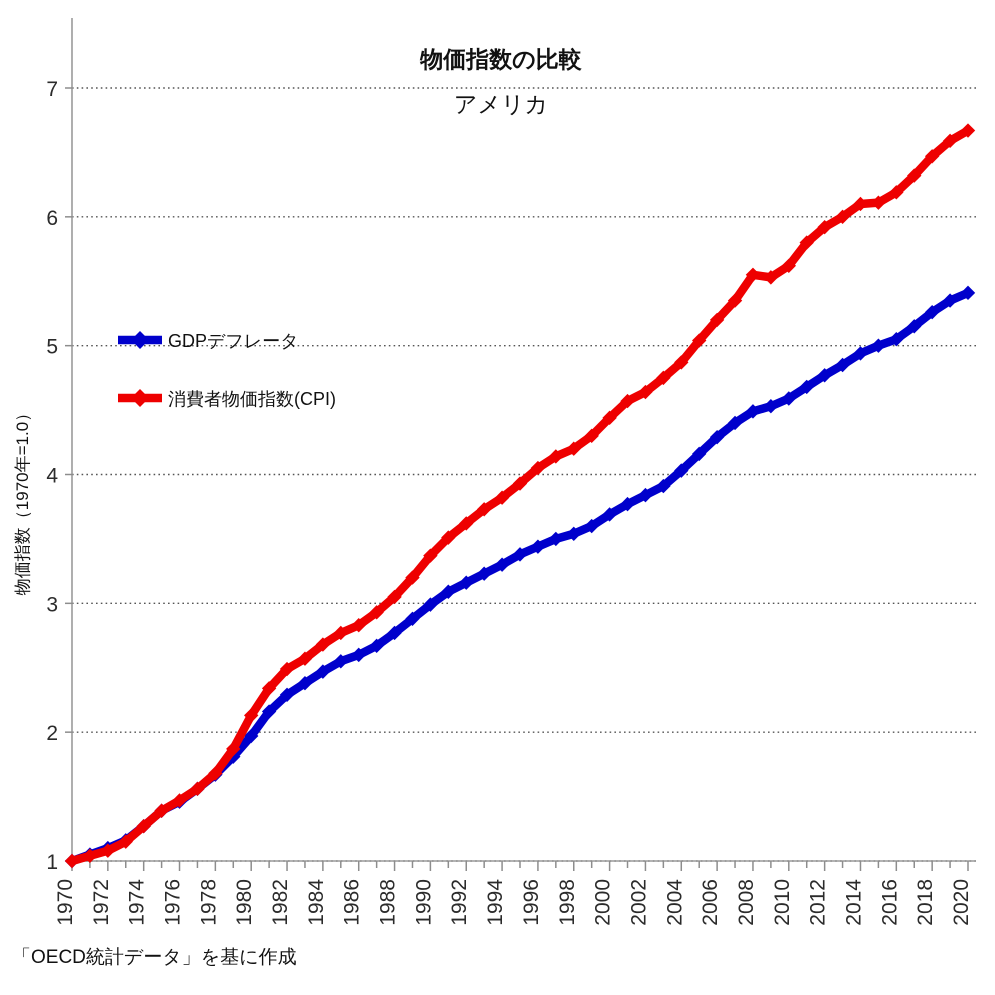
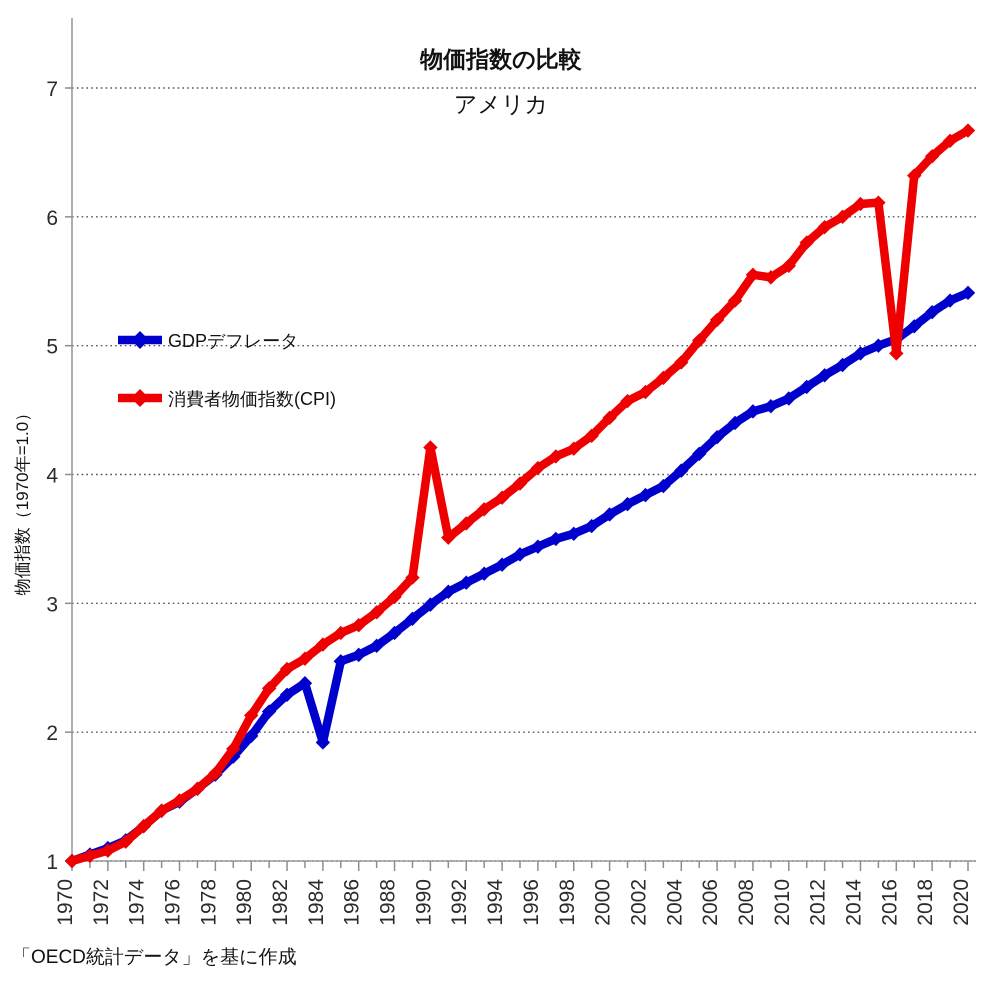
GDPデフレータ/1984: 2.47 -> 1.92
消費者物価指数(CPI)/1990: 3.37 -> 4.21
消費者物価指数(CPI)/2016: 6.19 -> 4.94
